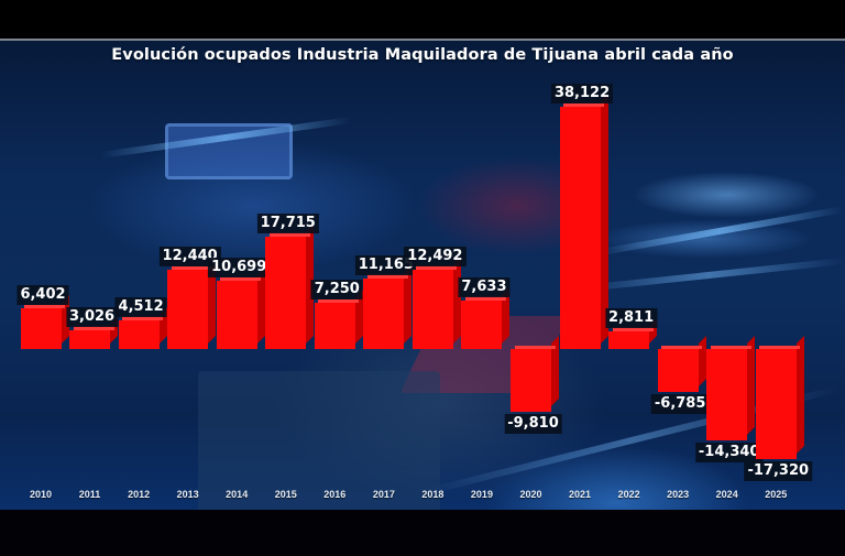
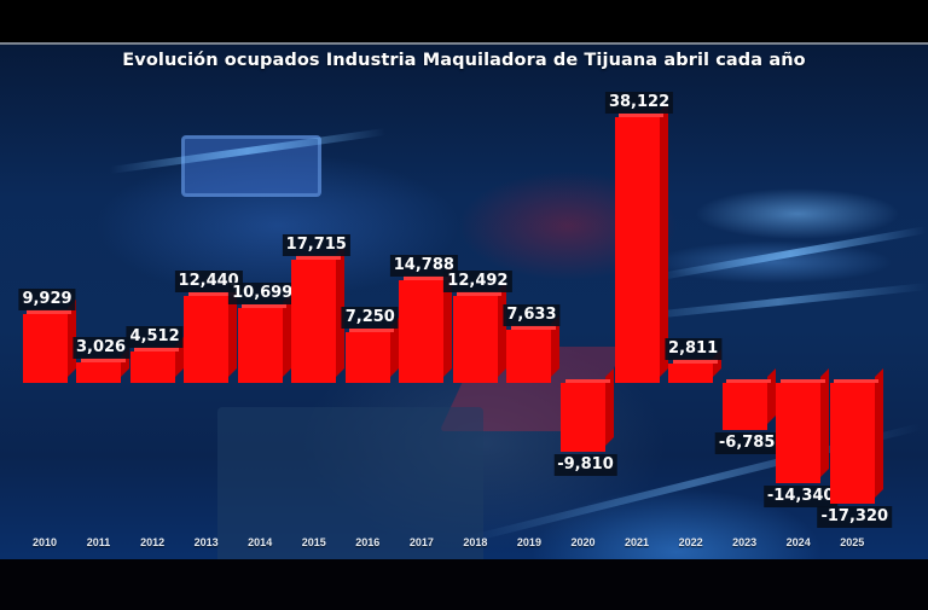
2010: 6,402 -> 9,929
2017: 11,165 -> 14,788
